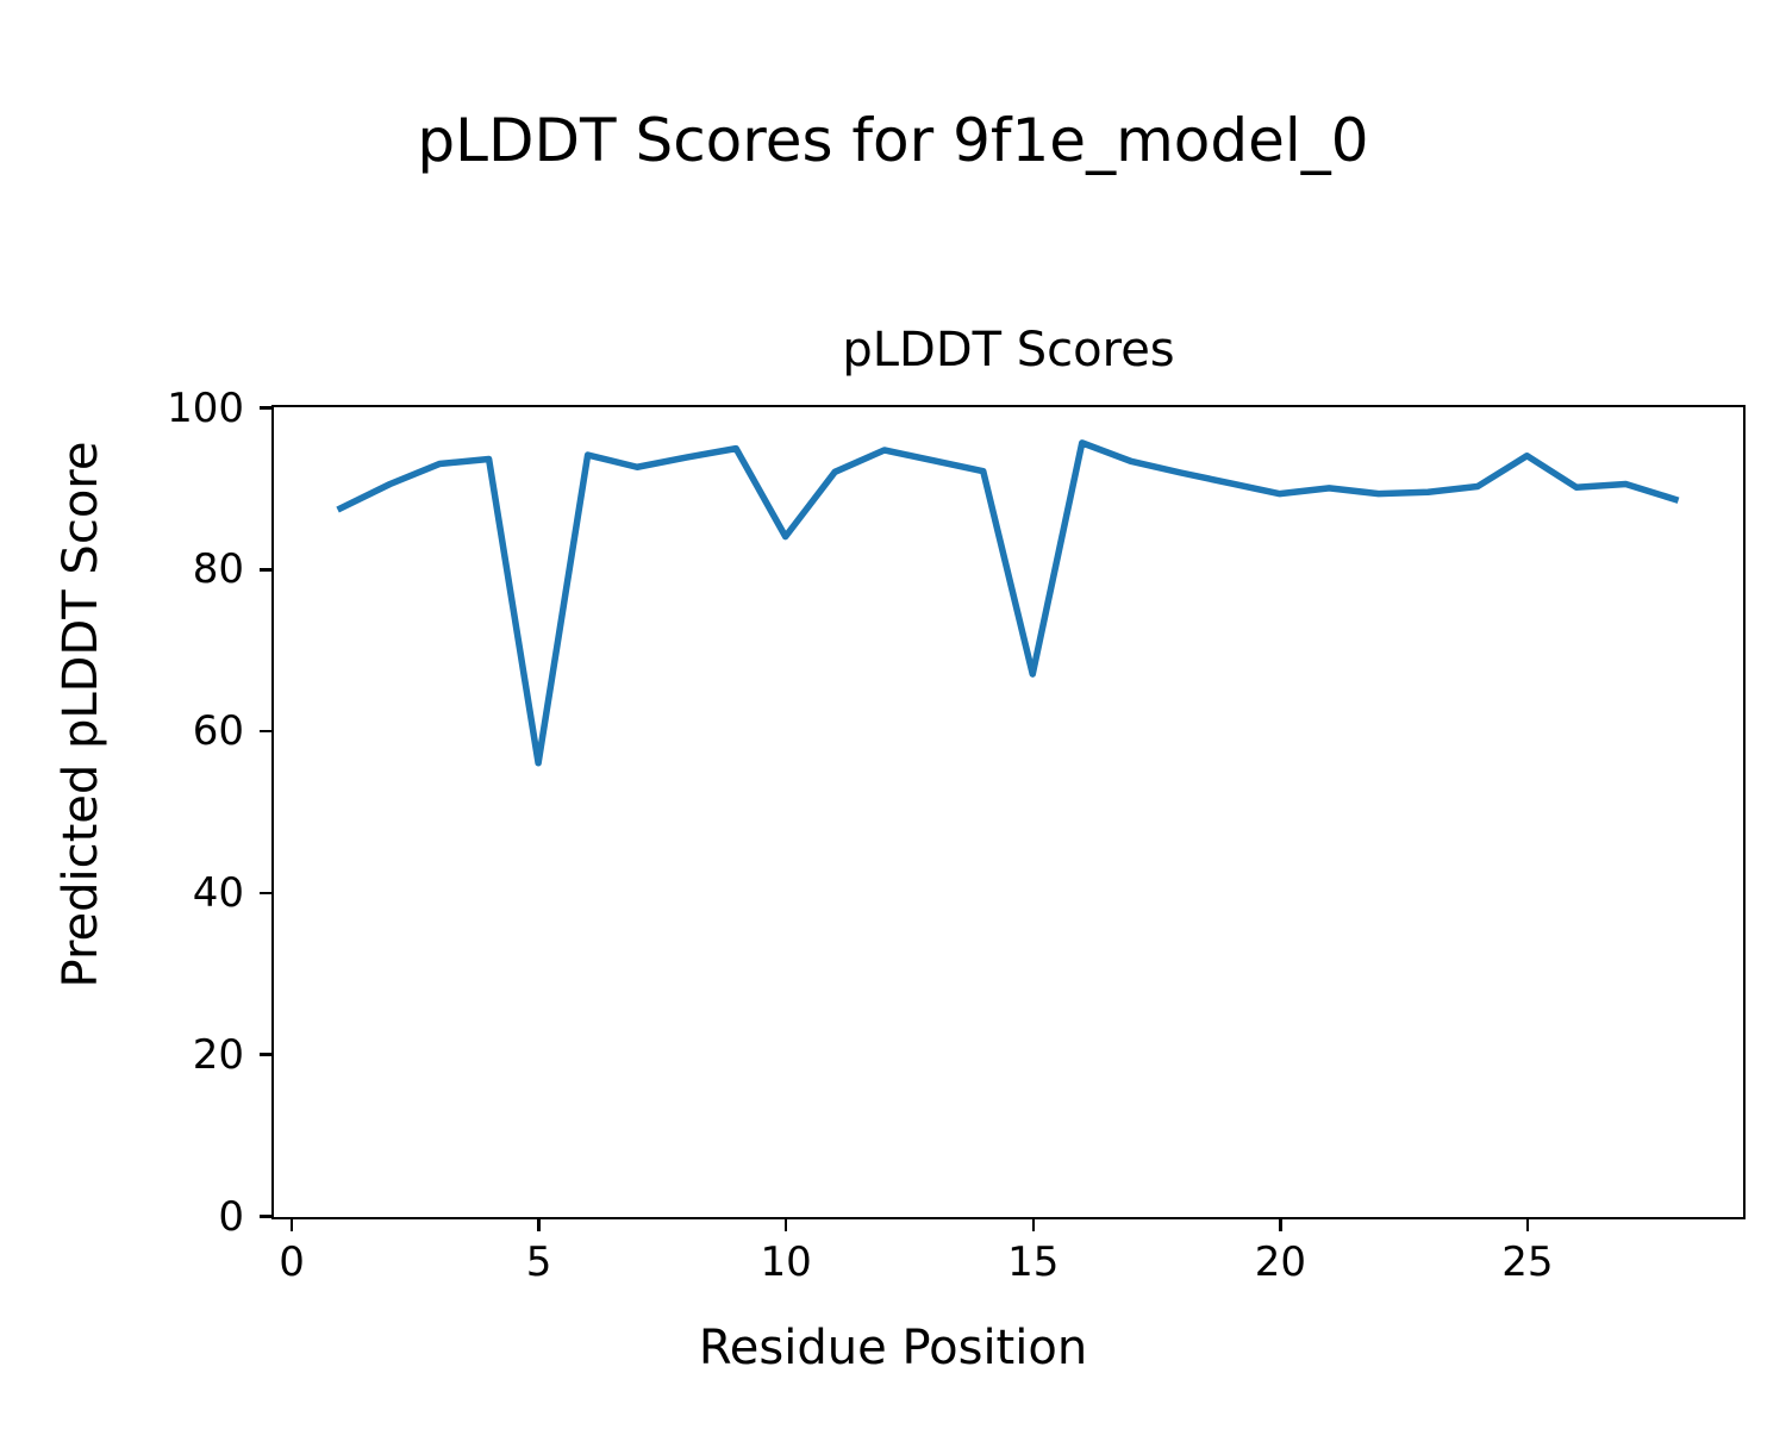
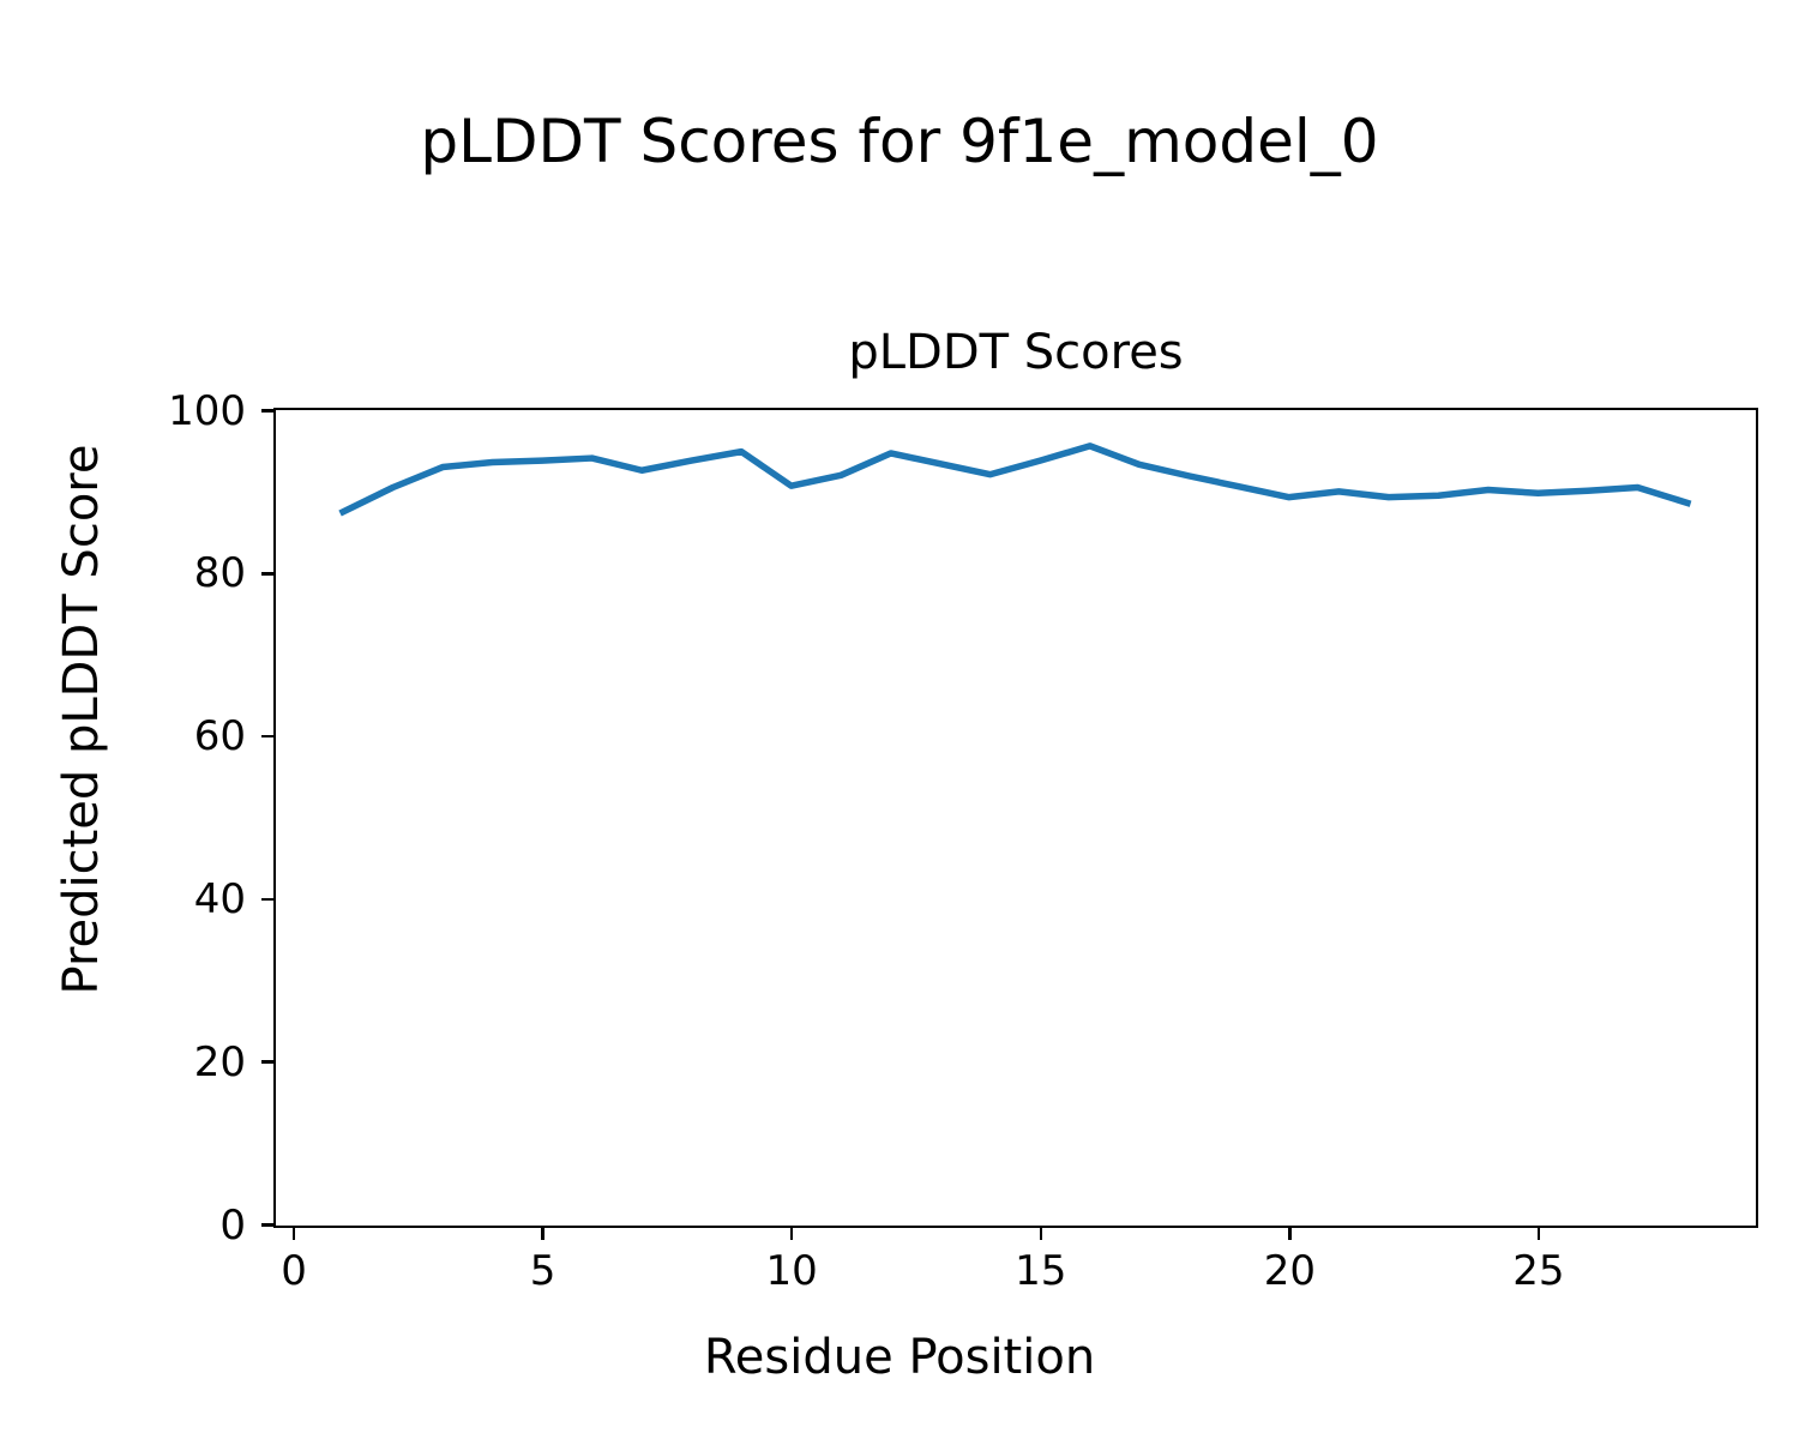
5: 56 -> 94
10: 84 -> 91
15: 67 -> 94
25: 94 -> 90
